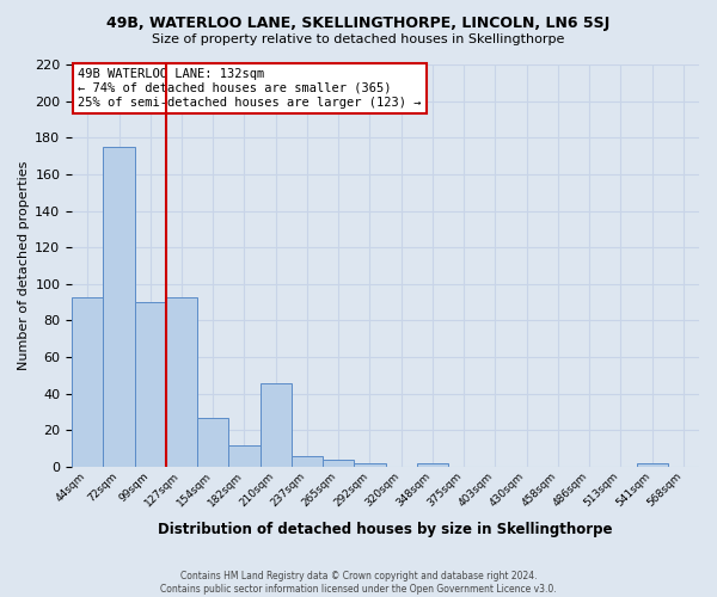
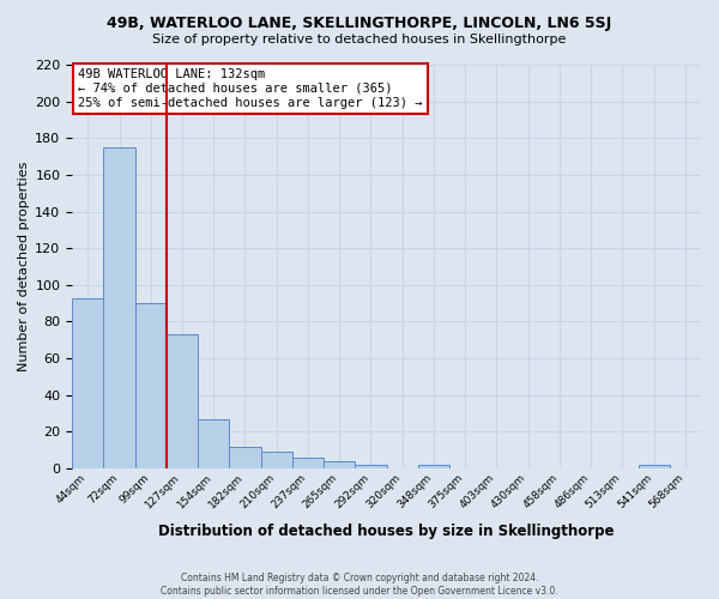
127sqm: 93 -> 73
210sqm: 46 -> 9
